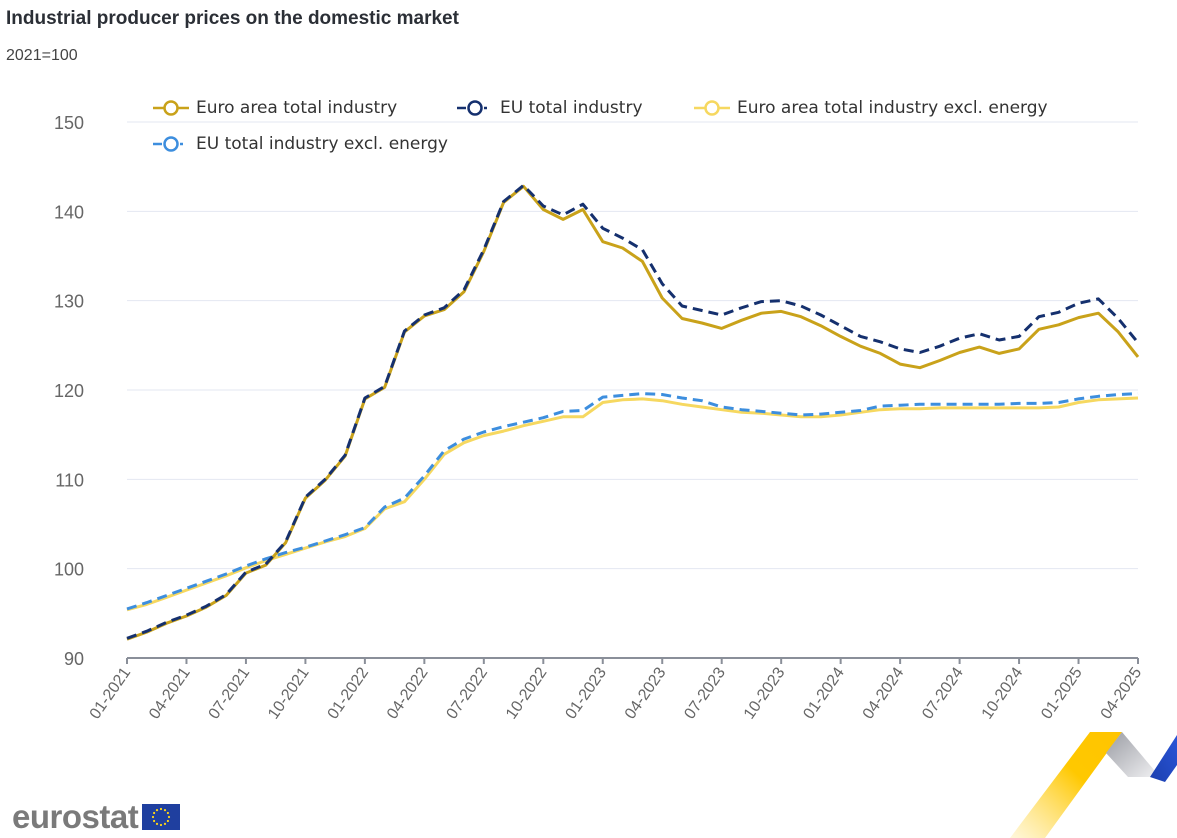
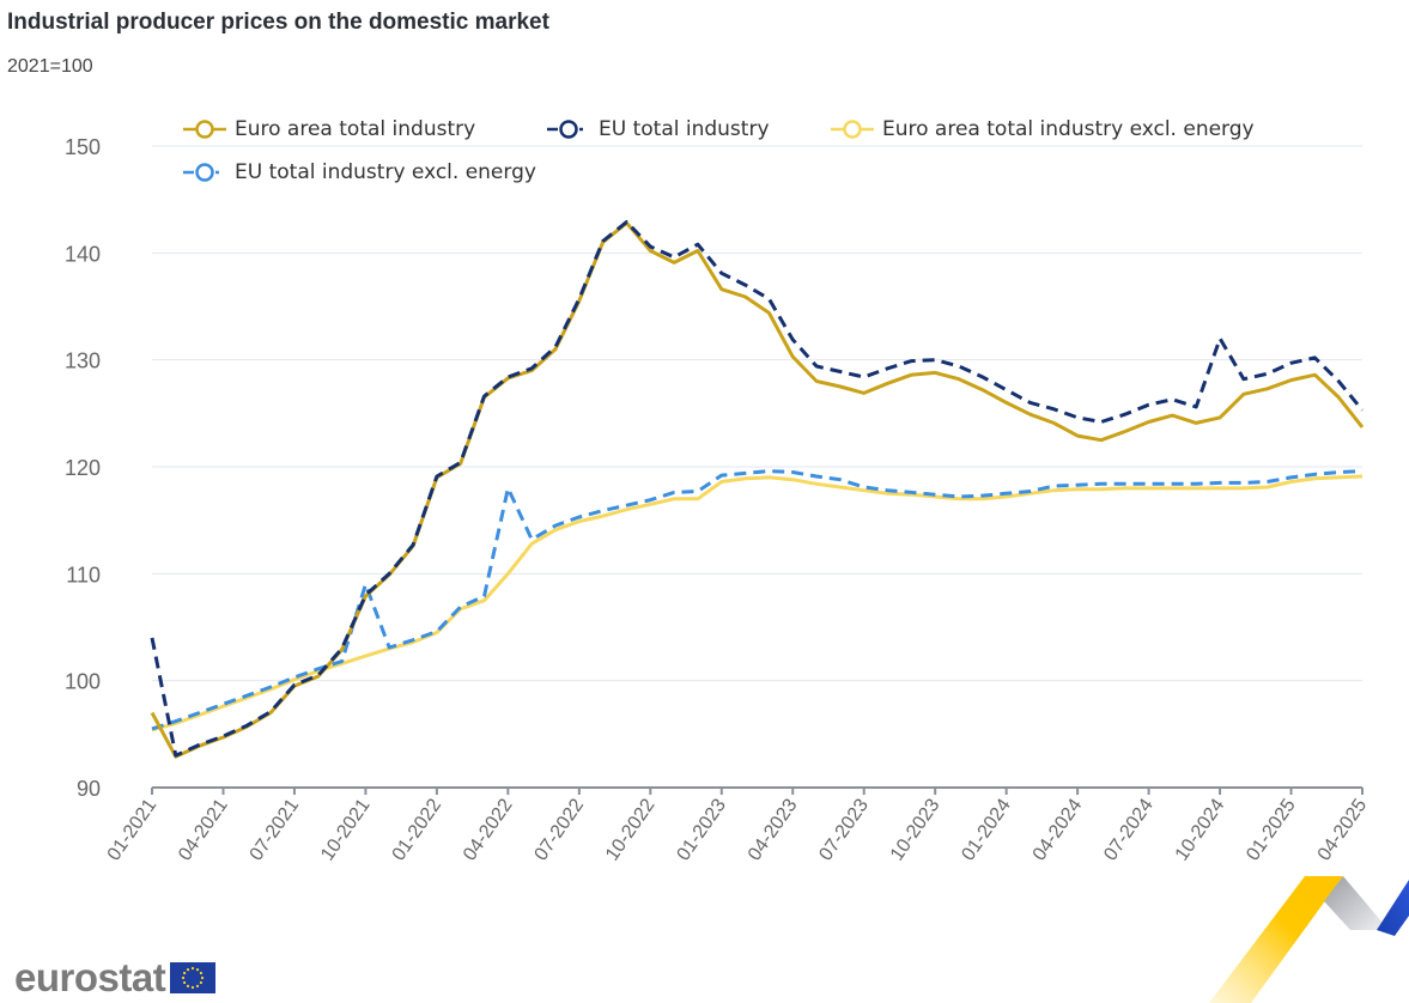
Euro area total industry/01-2021: 92 -> 97
EU total industry/01-2021: 92 -> 104
EU total industry excl. energy/10-2021: 102 -> 109
EU total industry excl. energy/04-2022: 110 -> 118
EU total industry/10-2024: 126 -> 132
